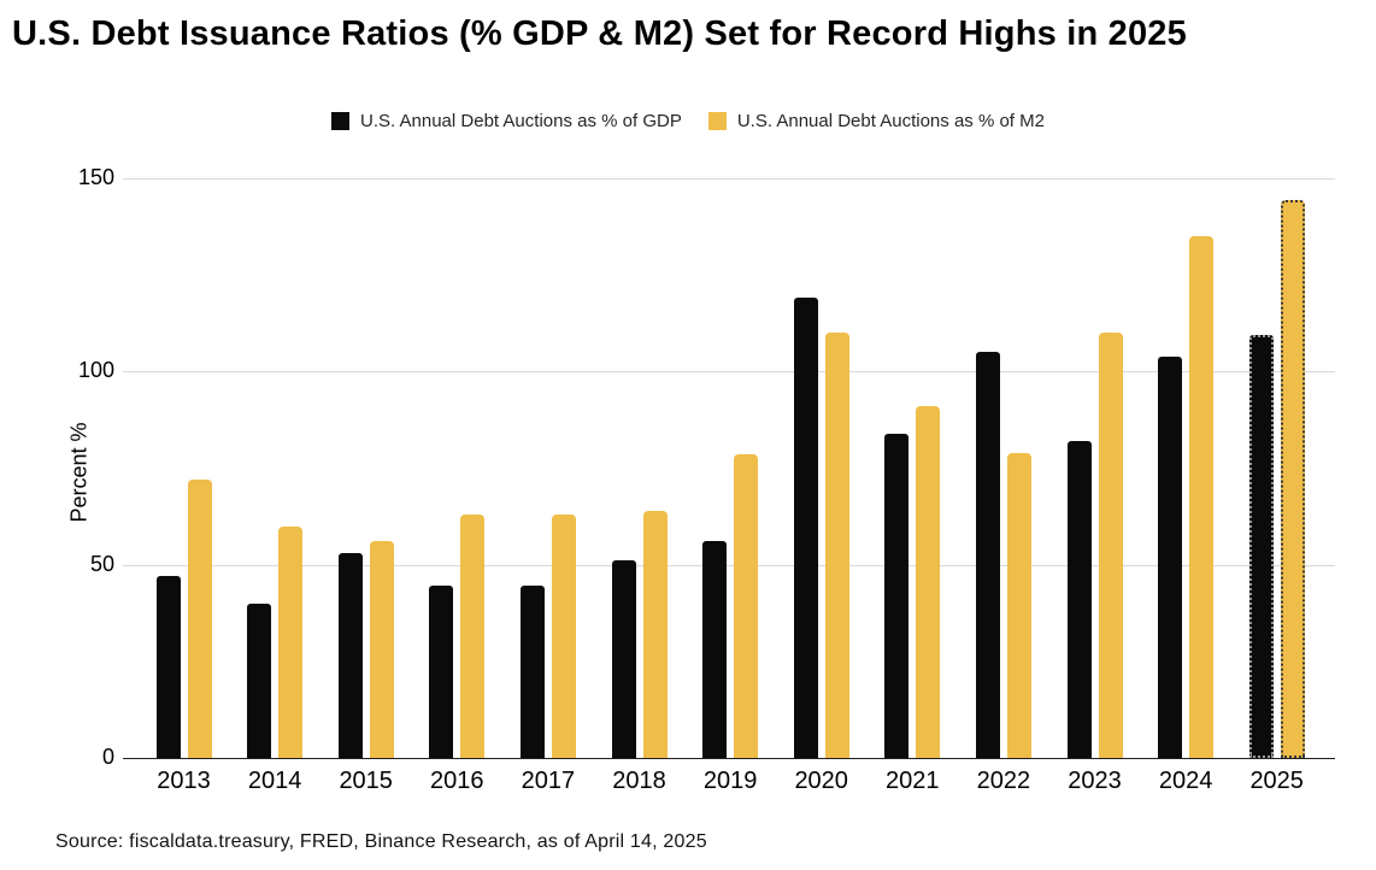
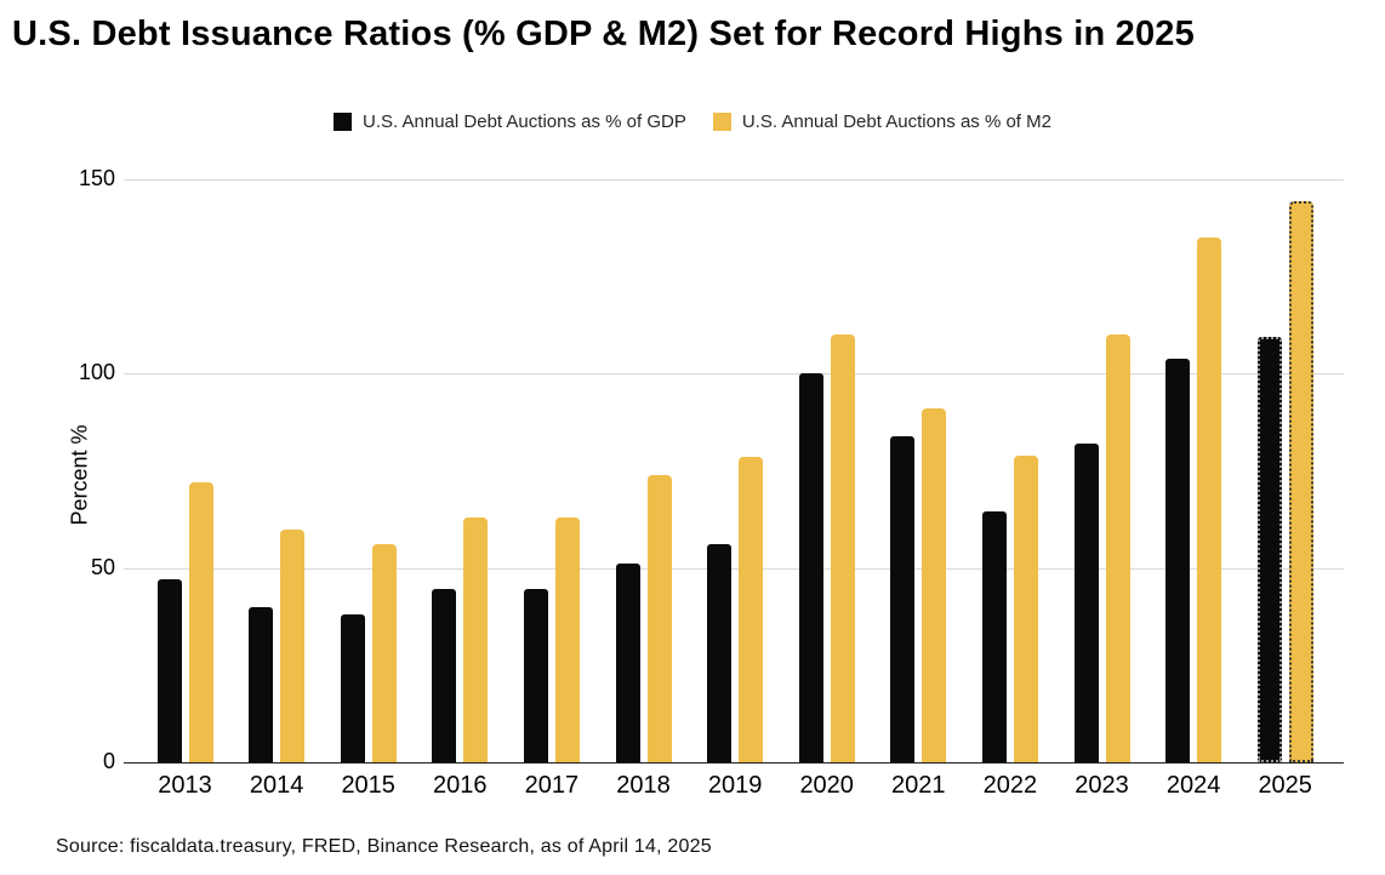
U.S. Annual Debt Auctions as % of GDP/2015: 53 -> 38
U.S. Annual Debt Auctions as % of M2/2018: 64 -> 74
U.S. Annual Debt Auctions as % of GDP/2020: 119 -> 100
U.S. Annual Debt Auctions as % of GDP/2022: 105 -> 64
